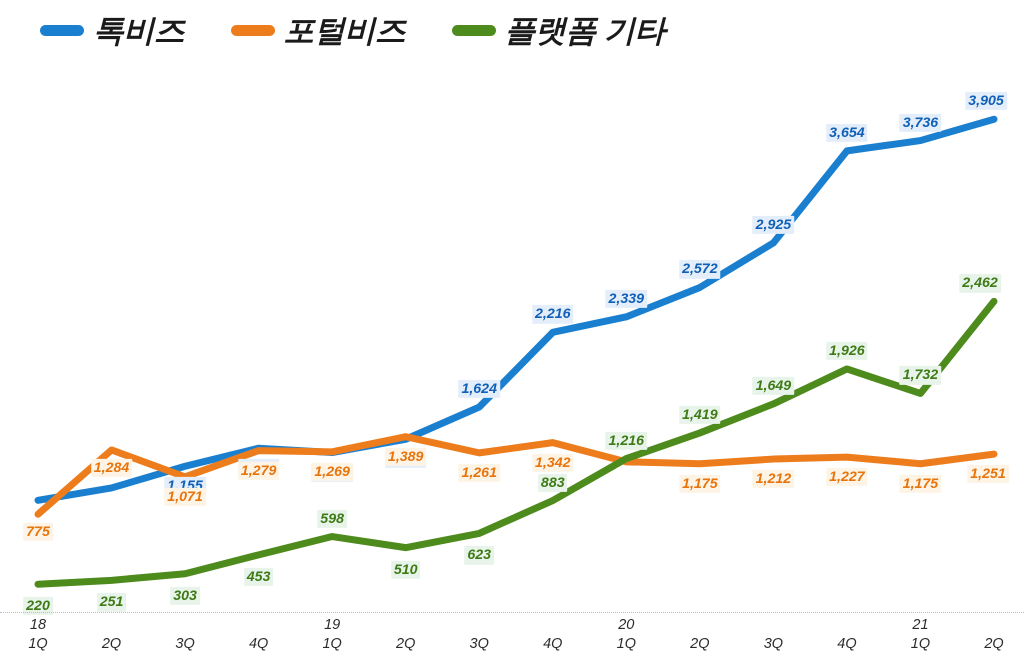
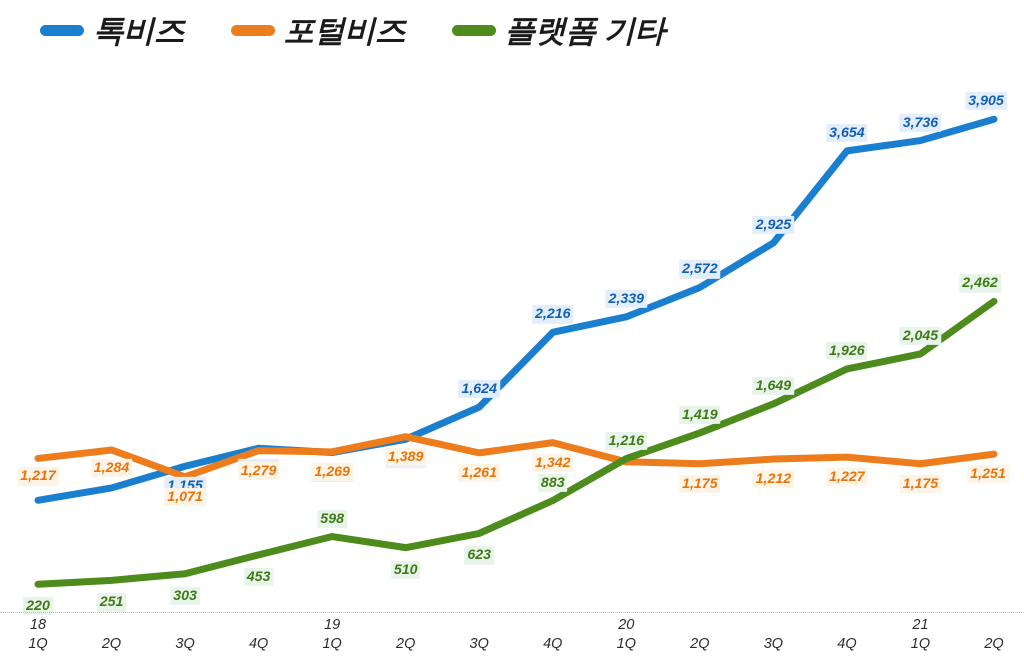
포털비즈/18 1Q: 775 -> 1,217
플랫폼 기타/21 1Q: 1,732 -> 2,045
